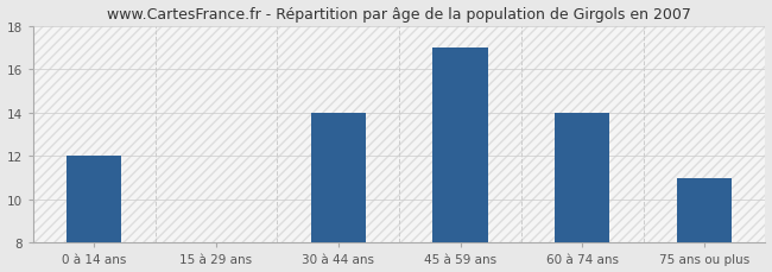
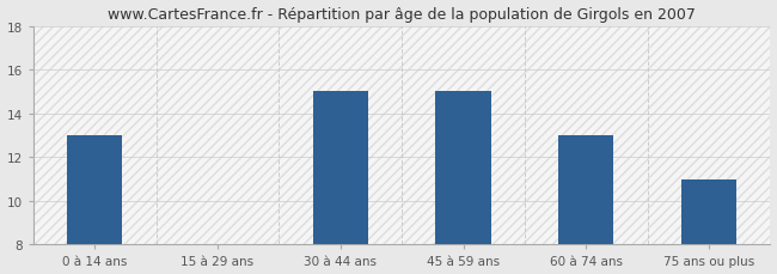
0 à 14 ans: 12.0 -> 13.0
30 à 44 ans: 14.0 -> 15.0
45 à 59 ans: 17.0 -> 15.0
60 à 74 ans: 14.0 -> 13.0
